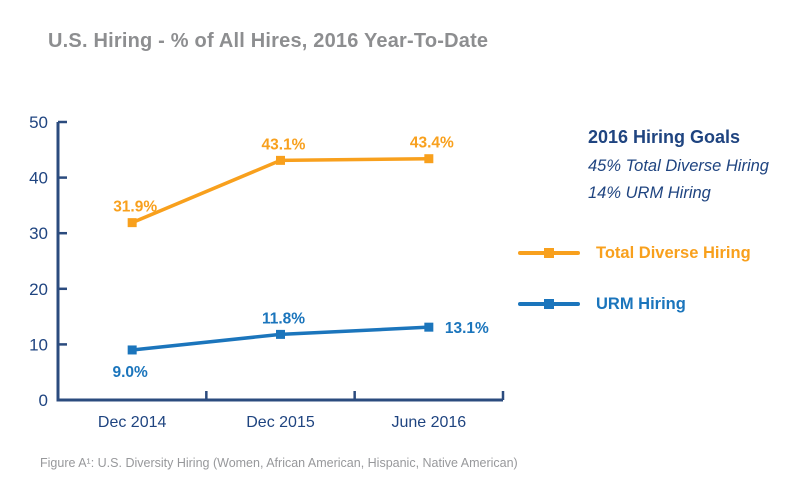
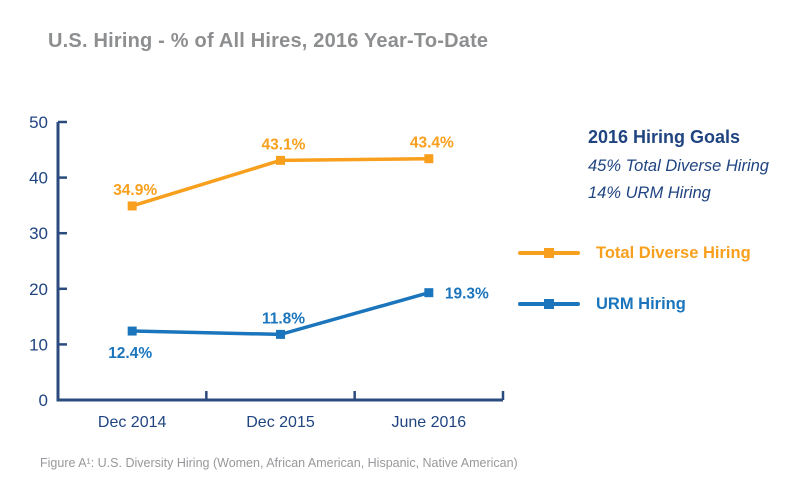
Total Diverse Hiring/Dec 2014: 31.9% -> 34.9%
URM Hiring/Dec 2014: 9.0% -> 12.4%
URM Hiring/June 2016: 13.1% -> 19.3%
